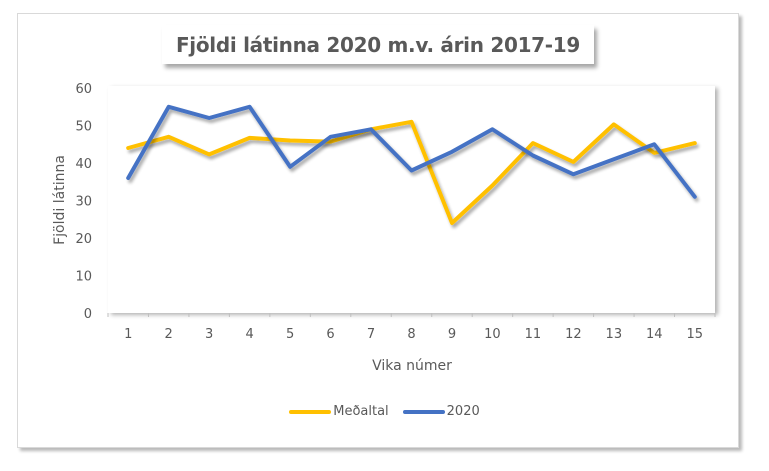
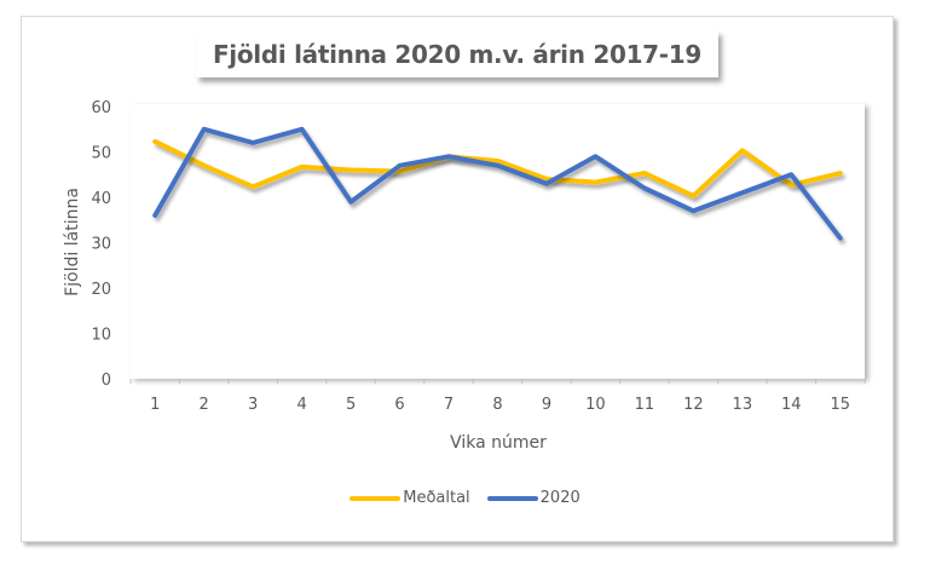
Meðaltal/1: 44 -> 52
Meðaltal/8: 51 -> 48
2020/8: 38 -> 47
Meðaltal/9: 24 -> 44
Meðaltal/10: 34 -> 43
